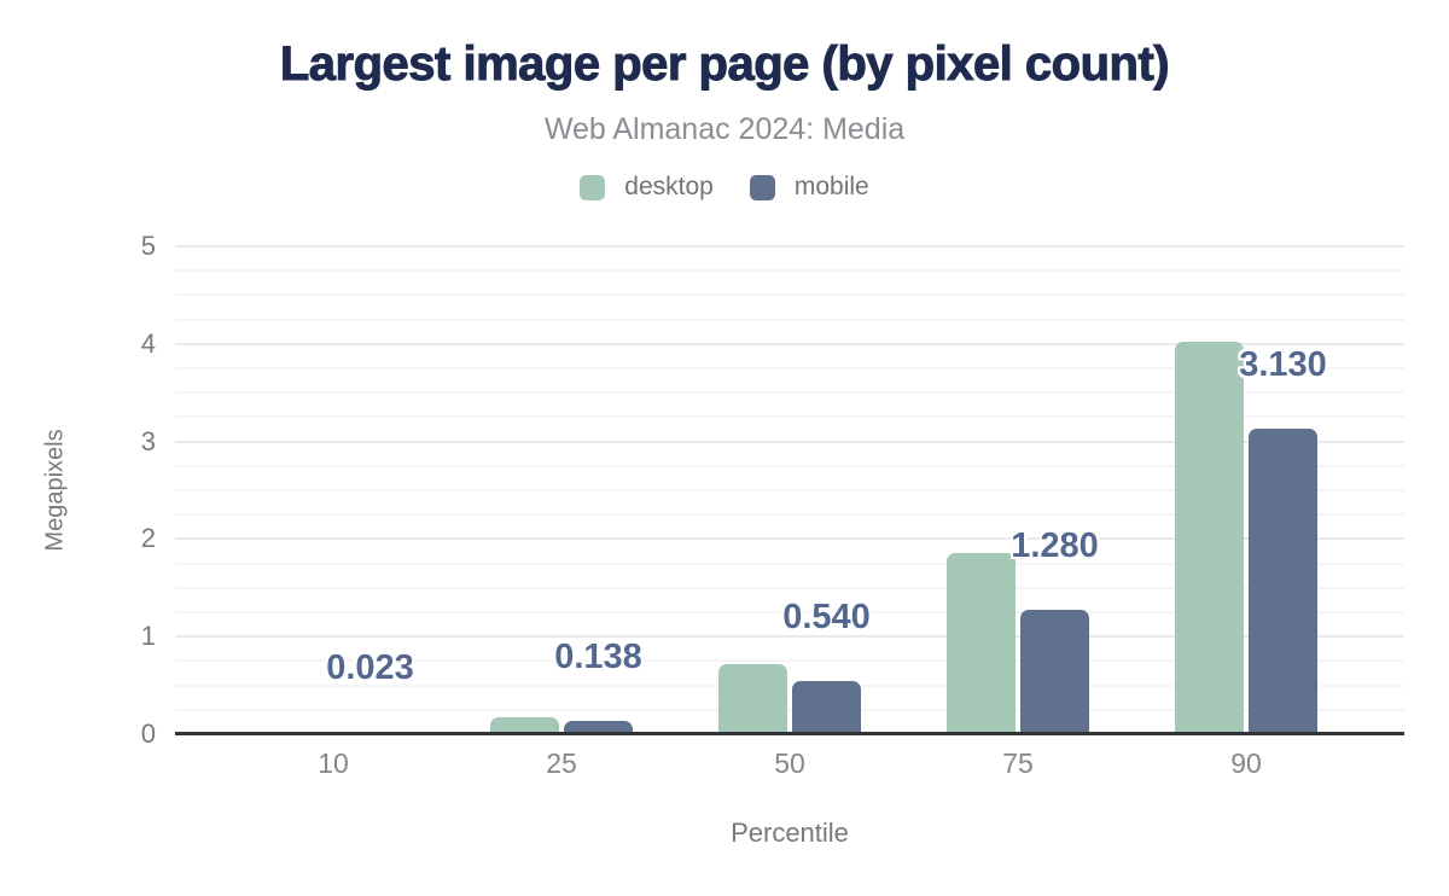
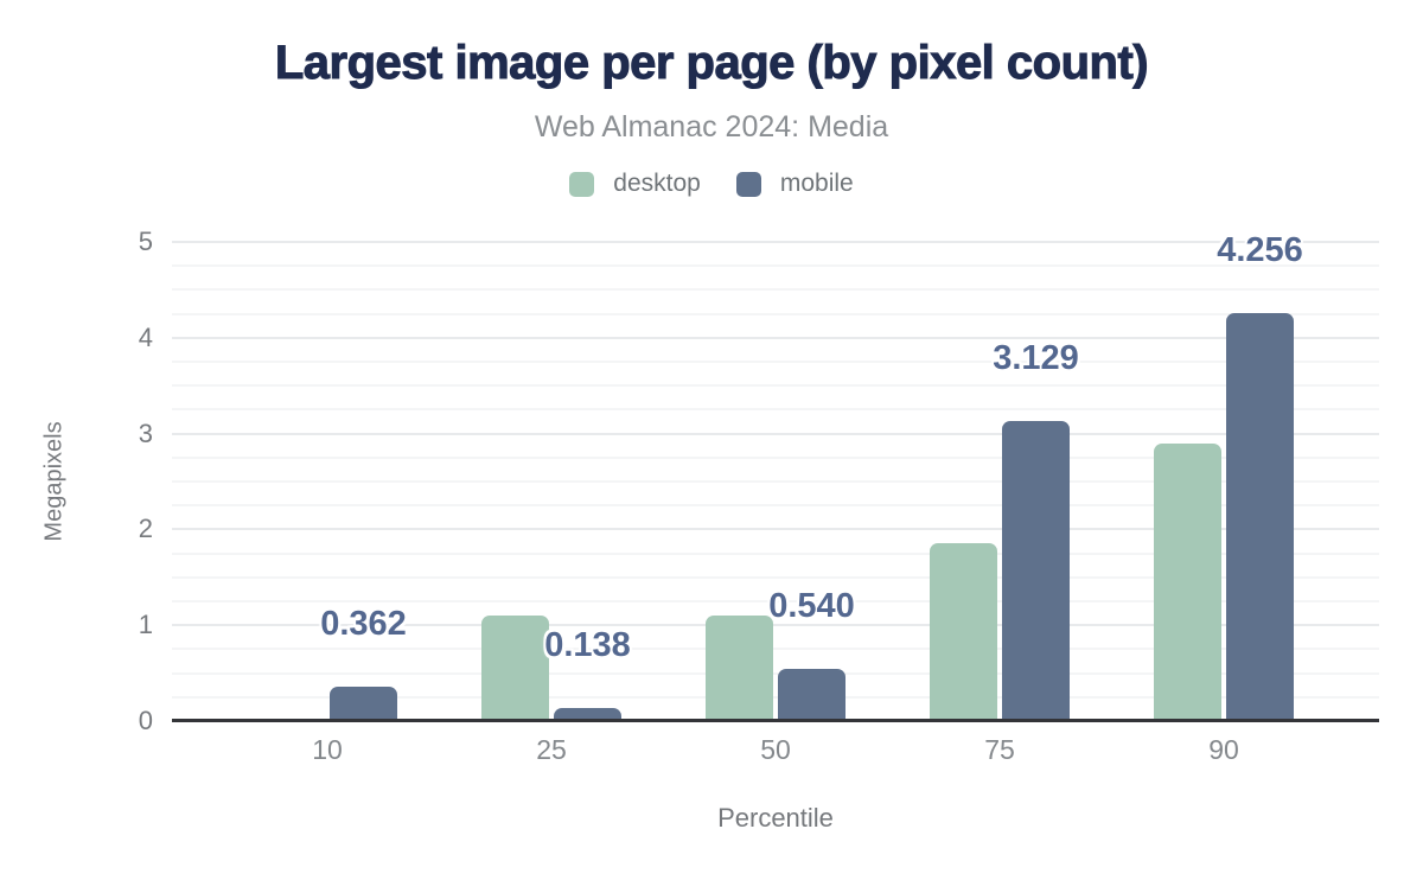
mobile/10: 0.023 -> 0.362
desktop/25: 0.2 -> 1.1
desktop/50: 0.7 -> 1.1
mobile/75: 1.280 -> 3.129
desktop/90: 4.0 -> 2.9
mobile/90: 3.130 -> 4.256
